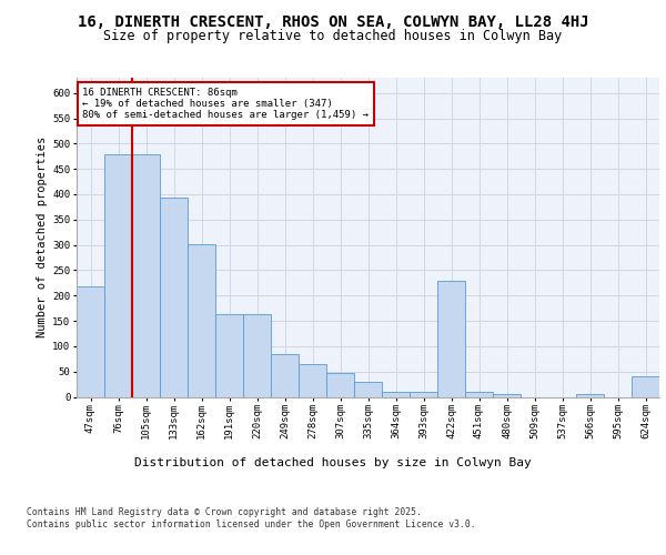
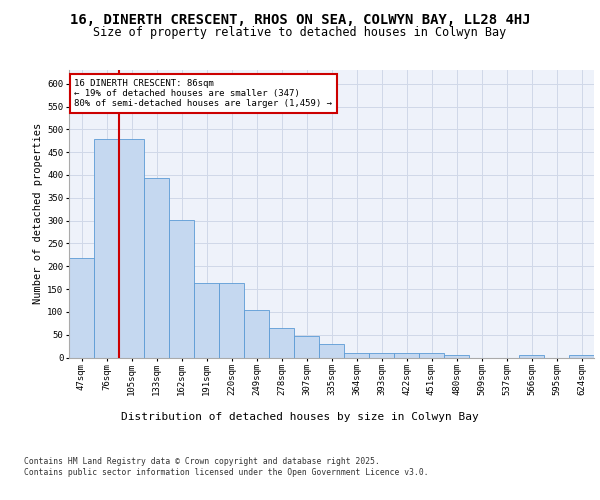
249sqm: 85 -> 105
422sqm: 230 -> 10
624sqm: 40 -> 5
